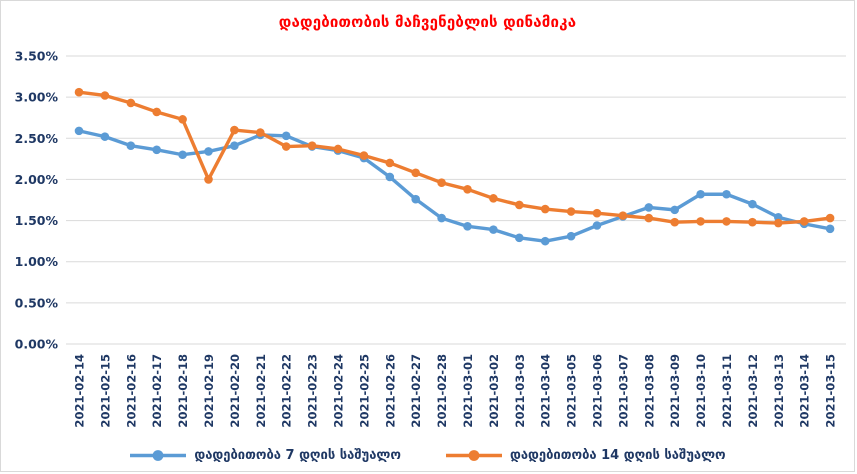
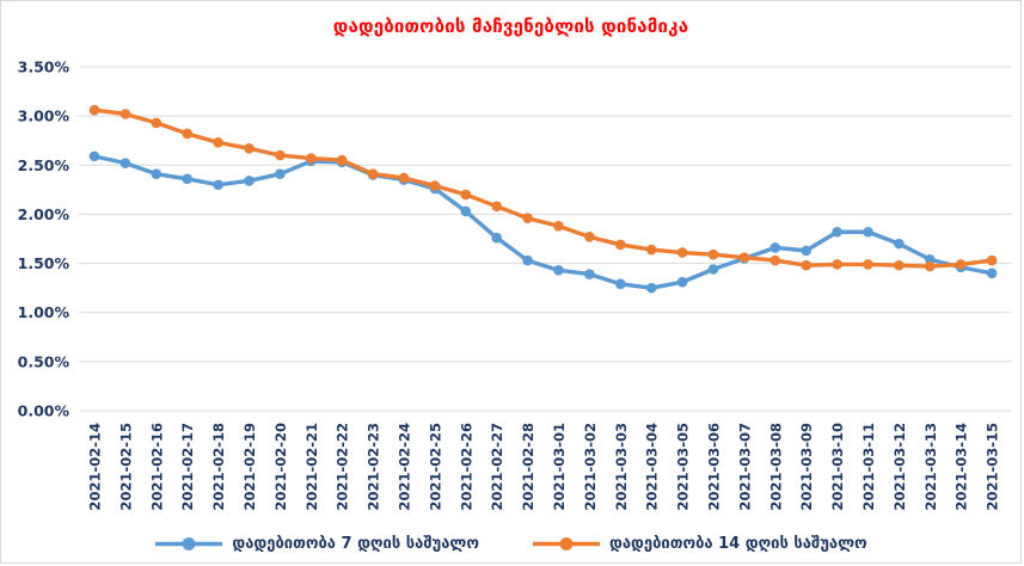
დადებითობა 14 დღის საშუალო/2021-02-19: 2.0% -> 2.7%
დადებითობა 14 დღის საშუალო/2021-02-22: 2.4% -> 2.5%
